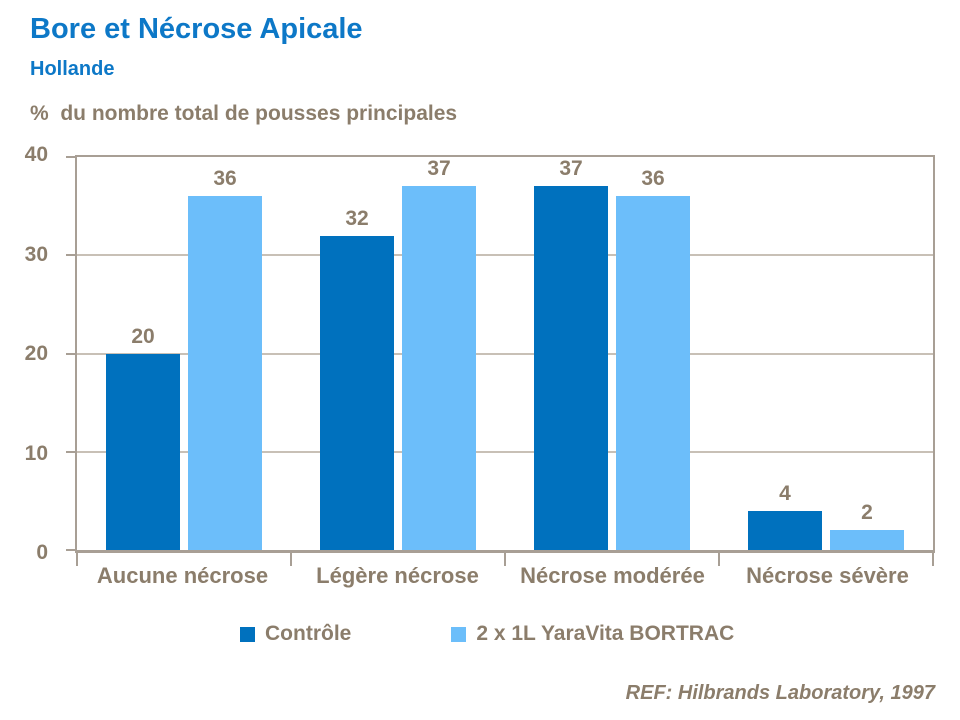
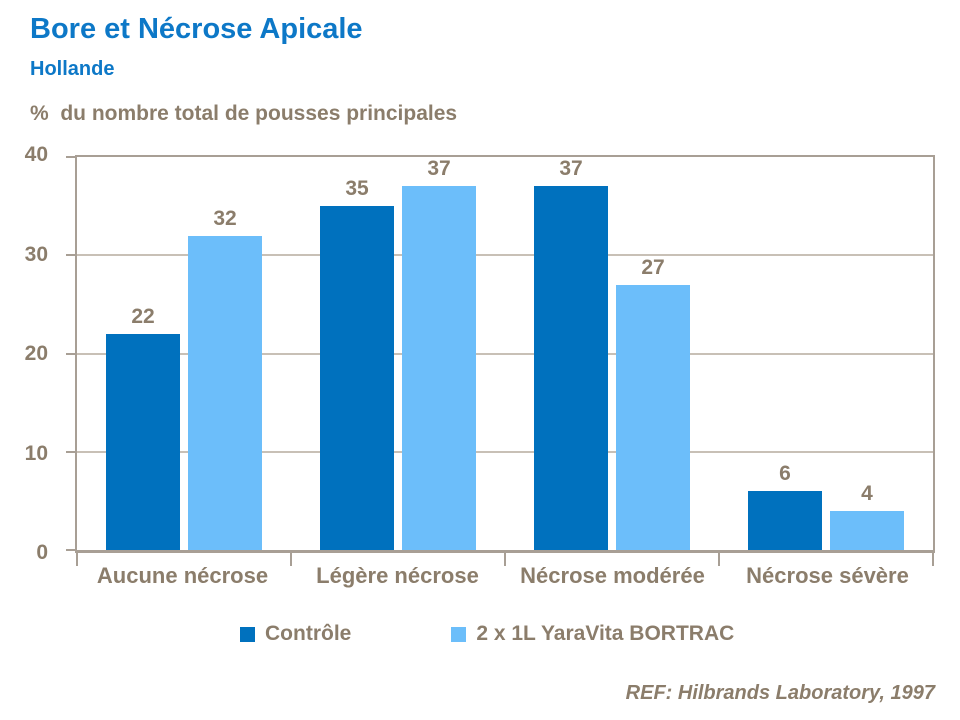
Contrôle/Aucune nécrose: 20 -> 22
2 x 1L YaraVita BORTRAC/Aucune nécrose: 36 -> 32
Contrôle/Légère nécrose: 32 -> 35
2 x 1L YaraVita BORTRAC/Nécrose modérée: 36 -> 27
Contrôle/Nécrose sévère: 4 -> 6
2 x 1L YaraVita BORTRAC/Nécrose sévère: 2 -> 4
